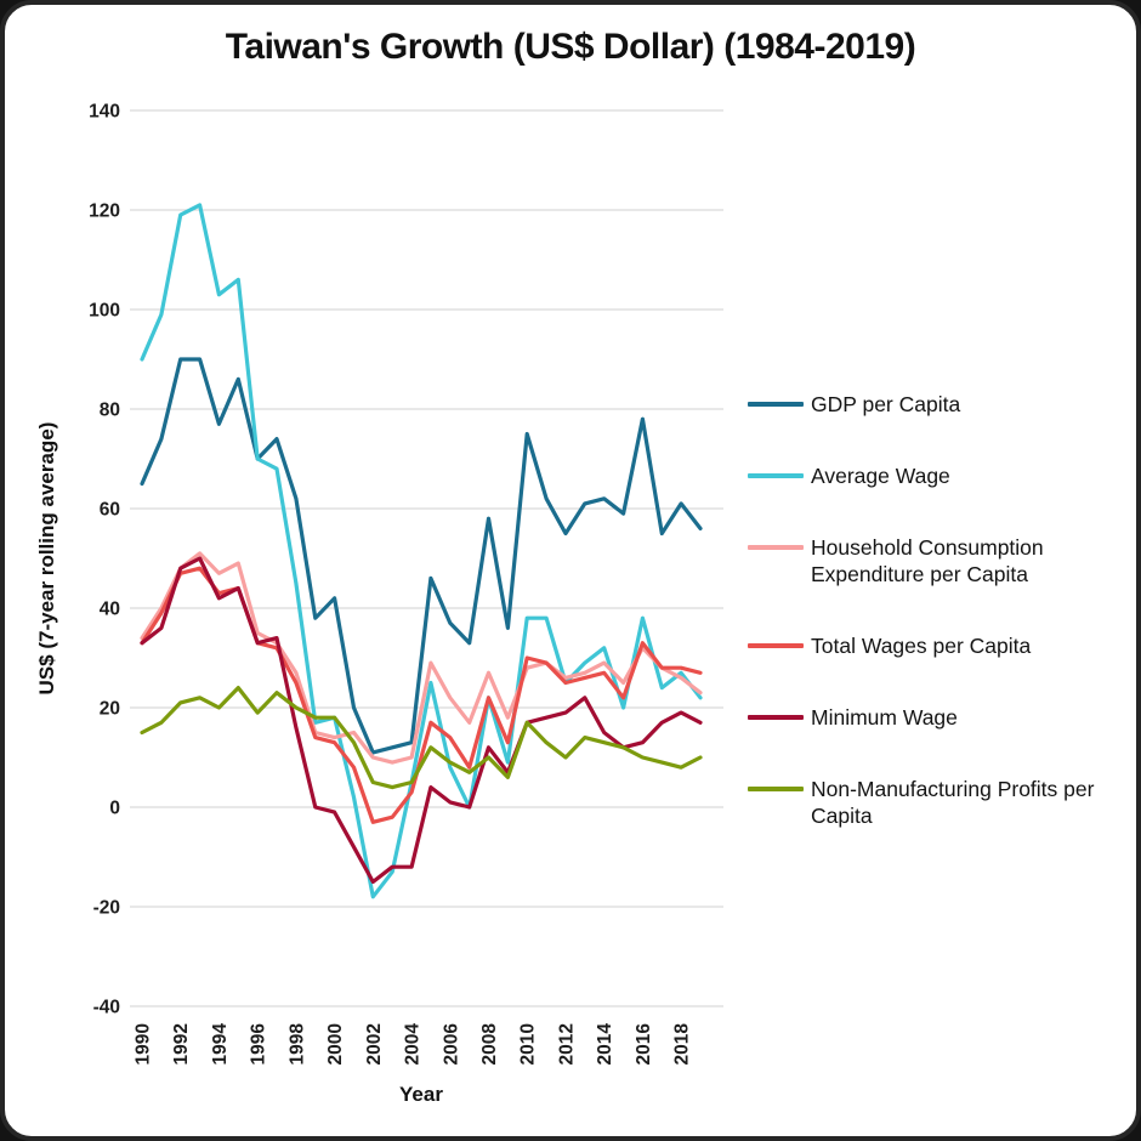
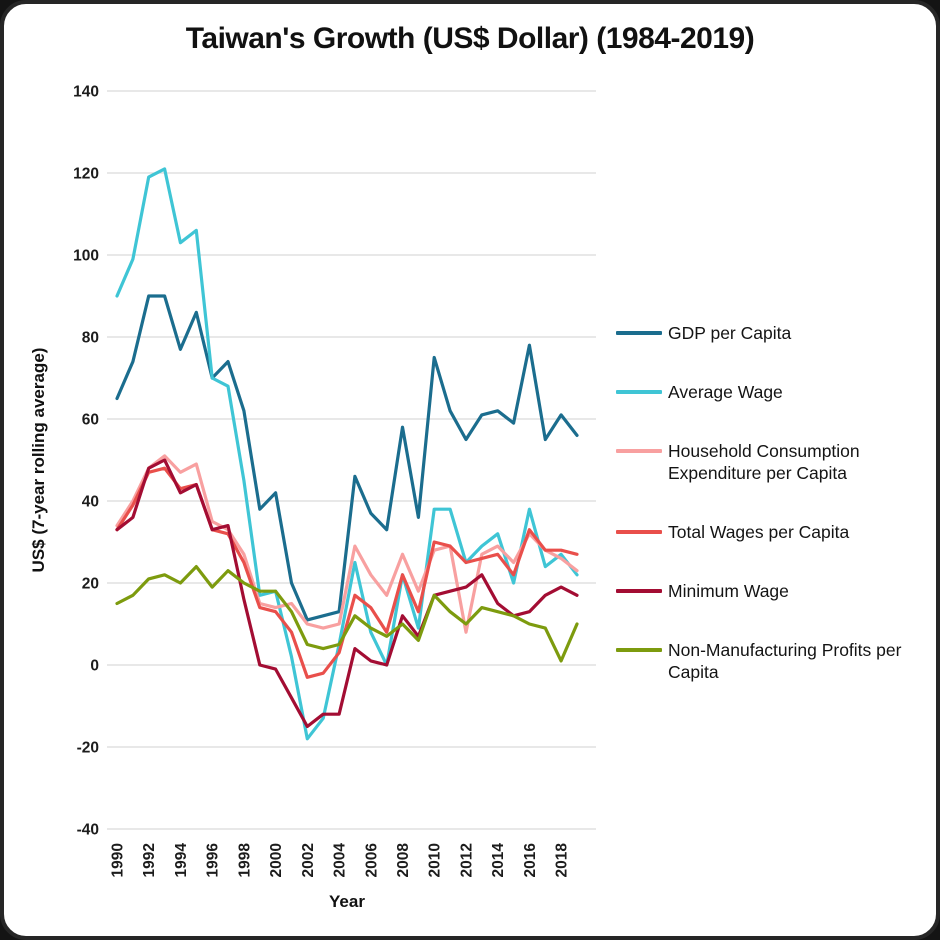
Household Consumption Expenditure per Capita/2012: 26 -> 8
Non-Manufacturing Profits per Capita/2018: 8 -> 1
